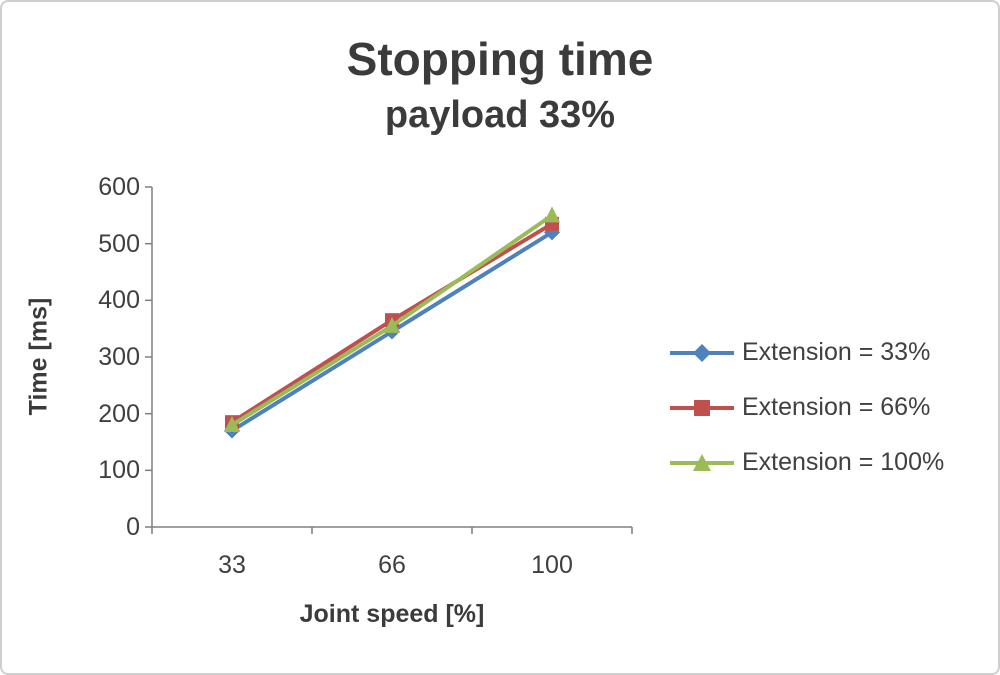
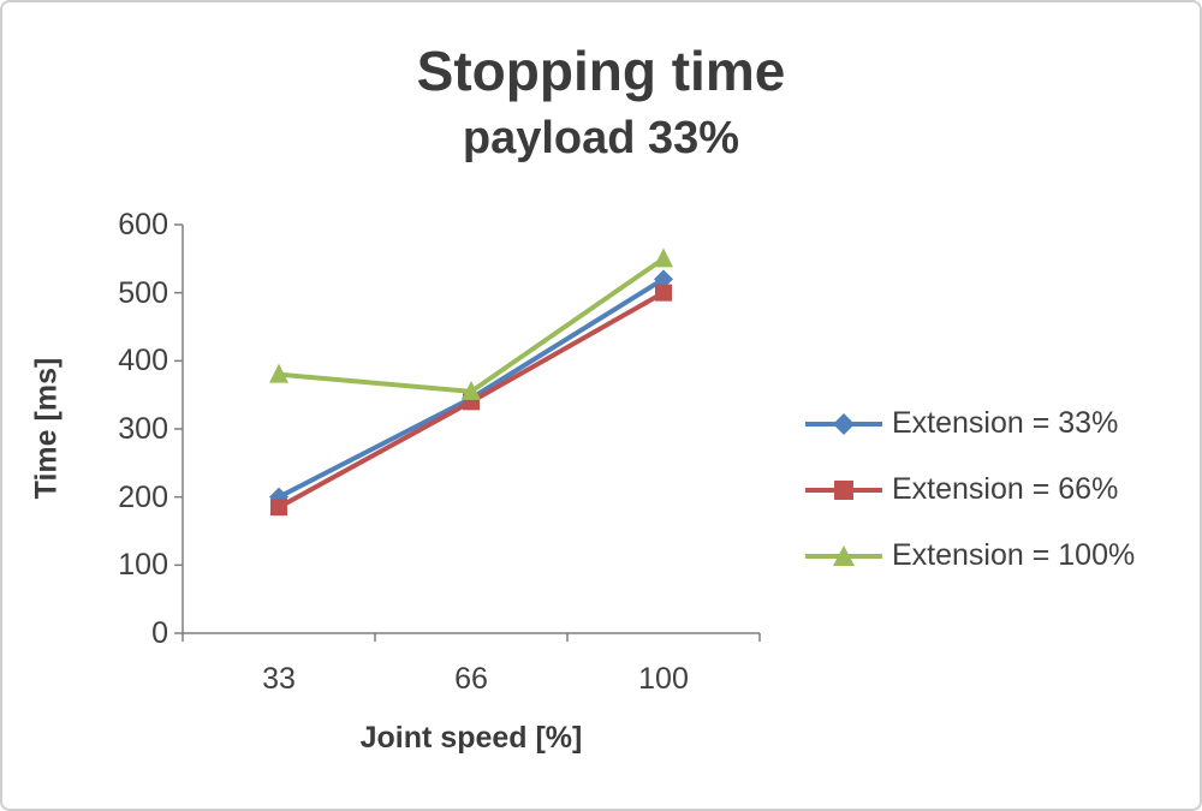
Extension = 33%/33: 170 -> 200
Extension = 100%/33: 180 -> 380
Extension = 66%/66: 360 -> 340
Extension = 66%/100: 540 -> 500
